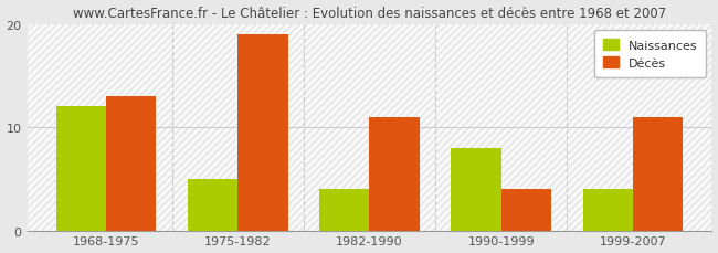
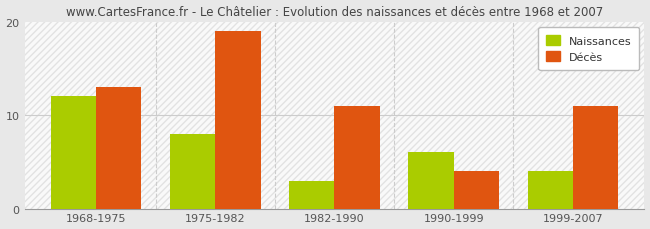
Naissances/1975-1982: 5 -> 8
Naissances/1982-1990: 4 -> 3
Naissances/1990-1999: 8 -> 6
